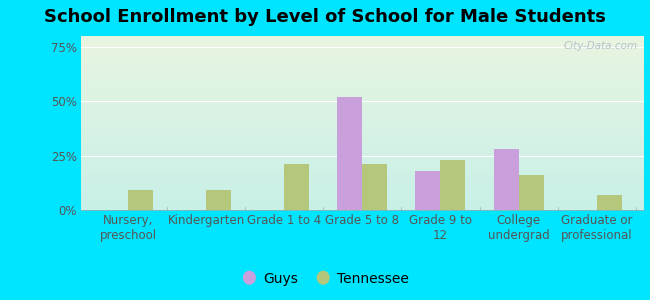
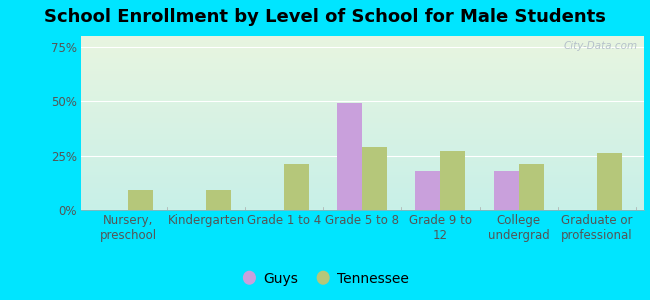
Guys/Grade 5 to 8: 52% -> 49%
Tennessee/Grade 5 to 8: 21% -> 29%
Tennessee/Grade 9 to 12: 23% -> 27%
Guys/College undergrad: 28% -> 18%
Tennessee/College undergrad: 16% -> 21%
Tennessee/Graduate or professional: 7% -> 26%
